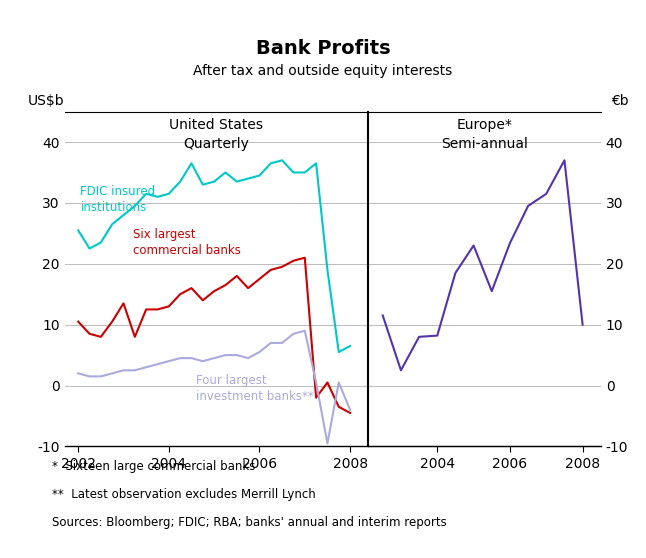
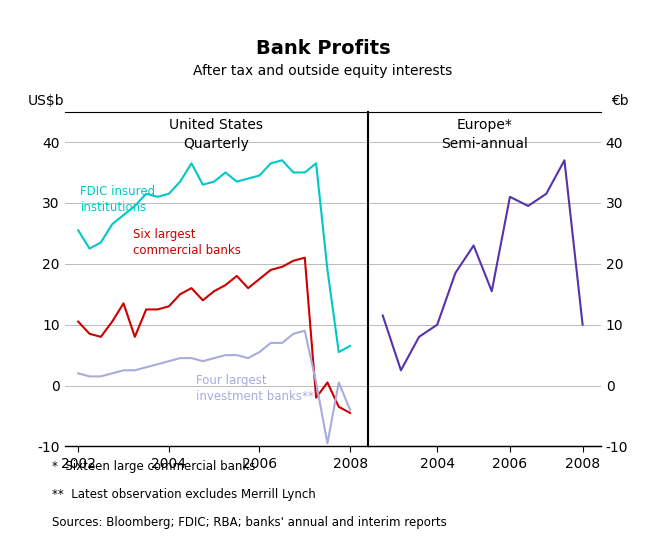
2004: 8.2 -> 10.0
2006: 23.4 -> 31.0
